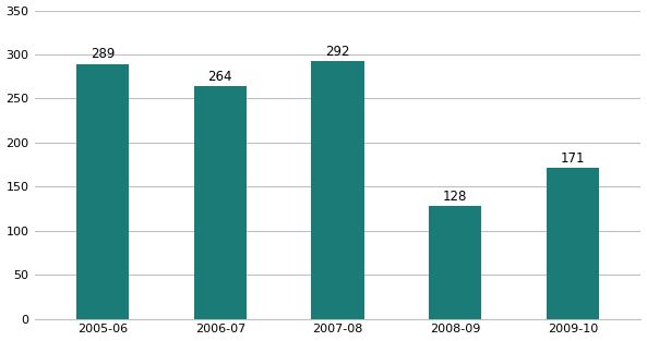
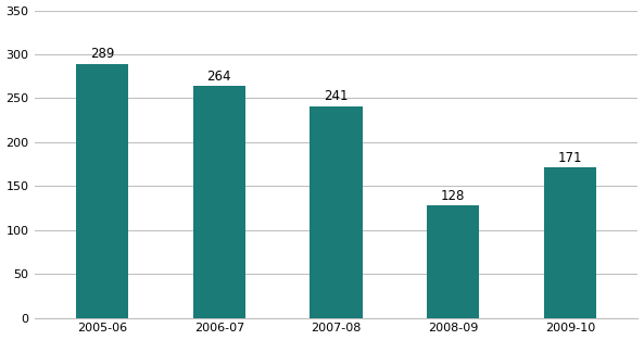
2007-08: 292 -> 241
